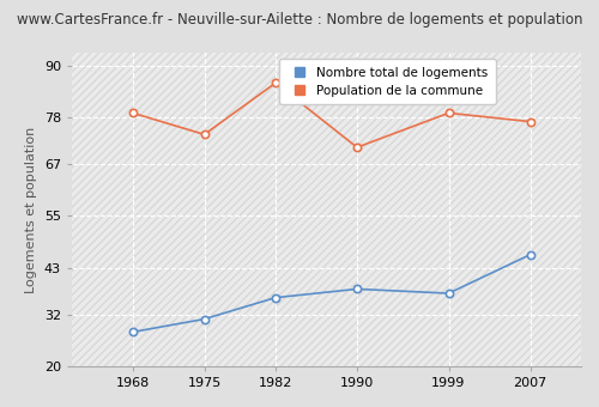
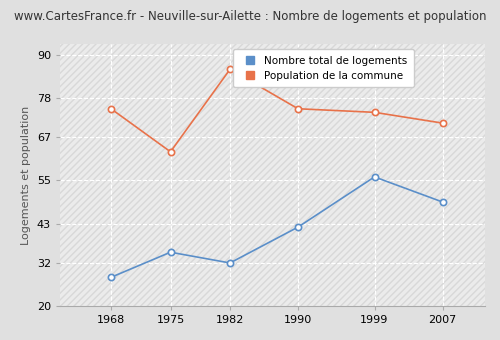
Population de la commune/1968: 79 -> 75
Nombre total de logements/1975: 31 -> 35
Population de la commune/1975: 74 -> 63
Nombre total de logements/1982: 36 -> 32
Nombre total de logements/1990: 38 -> 42
Population de la commune/1990: 71 -> 75
Nombre total de logements/1999: 37 -> 56
Population de la commune/1999: 79 -> 74
Nombre total de logements/2007: 46 -> 49
Population de la commune/2007: 77 -> 71
